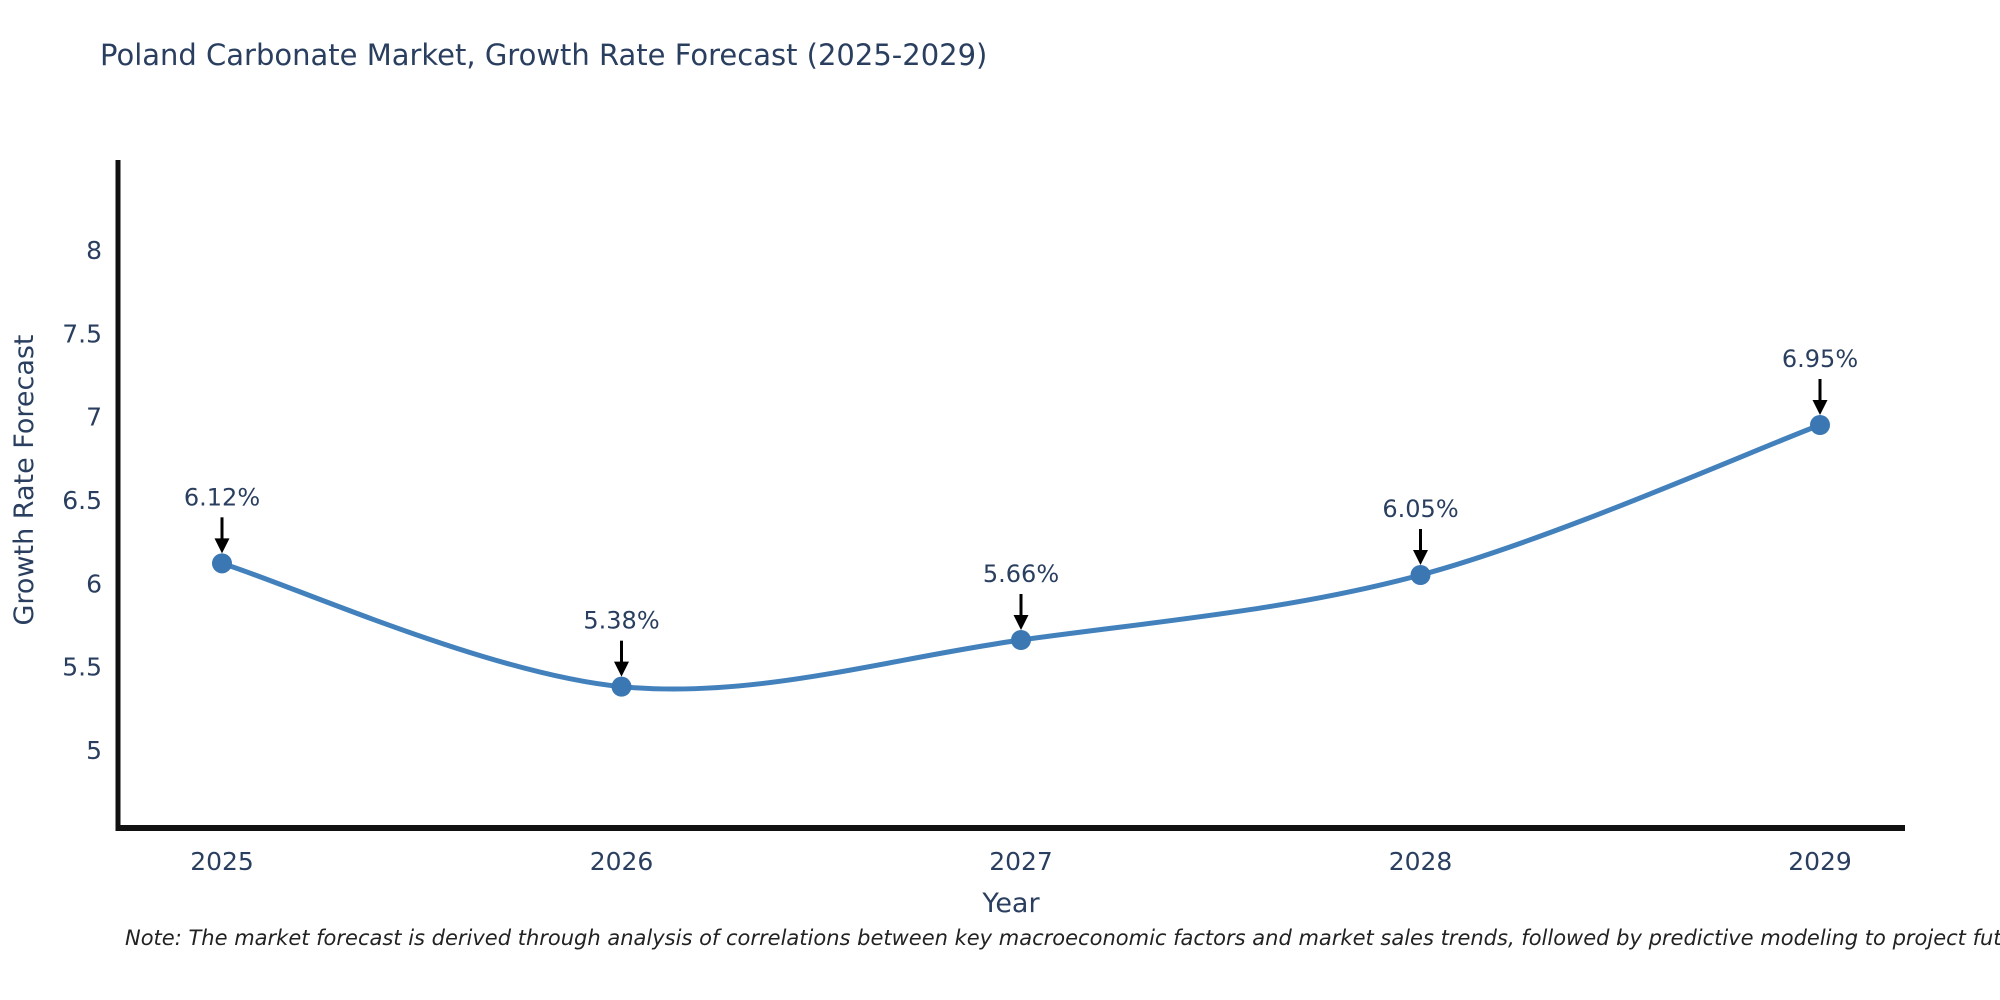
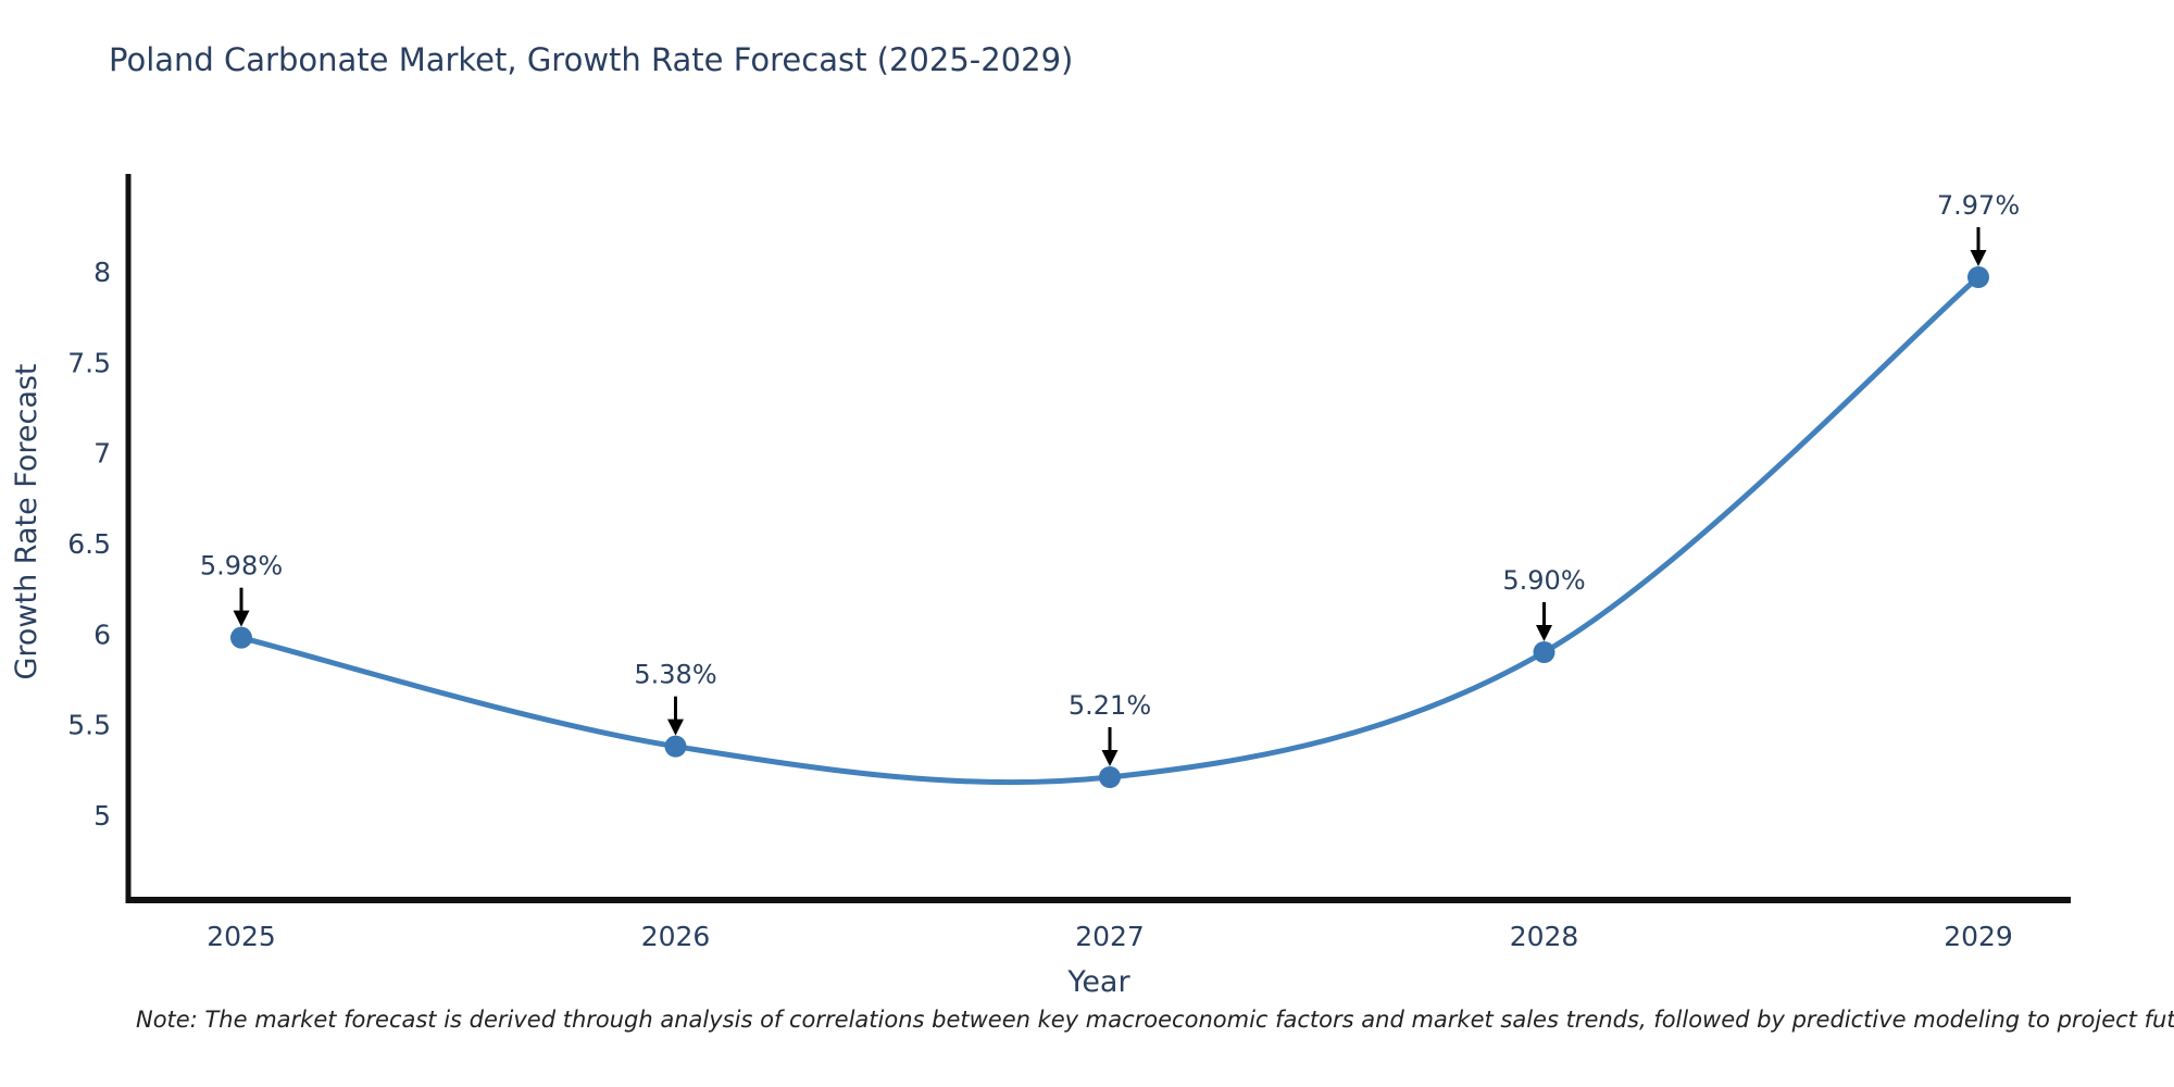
2025: 6.12% -> 5.98%
2027: 5.66% -> 5.21%
2028: 6.05% -> 5.90%
2029: 6.95% -> 7.97%
